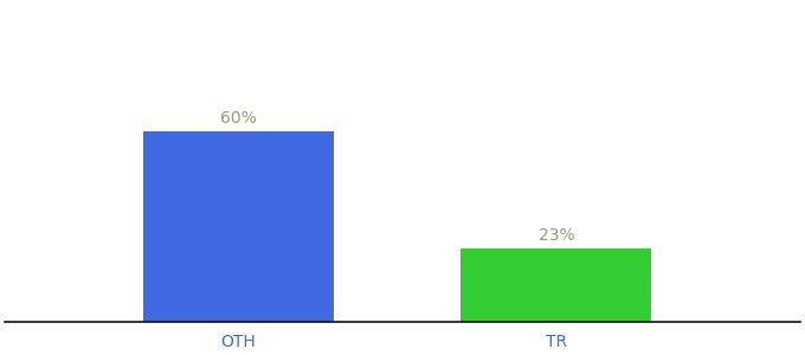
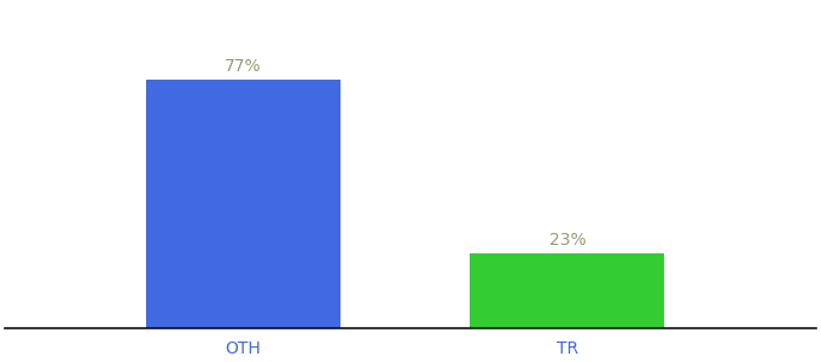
OTH: 60% -> 77%
